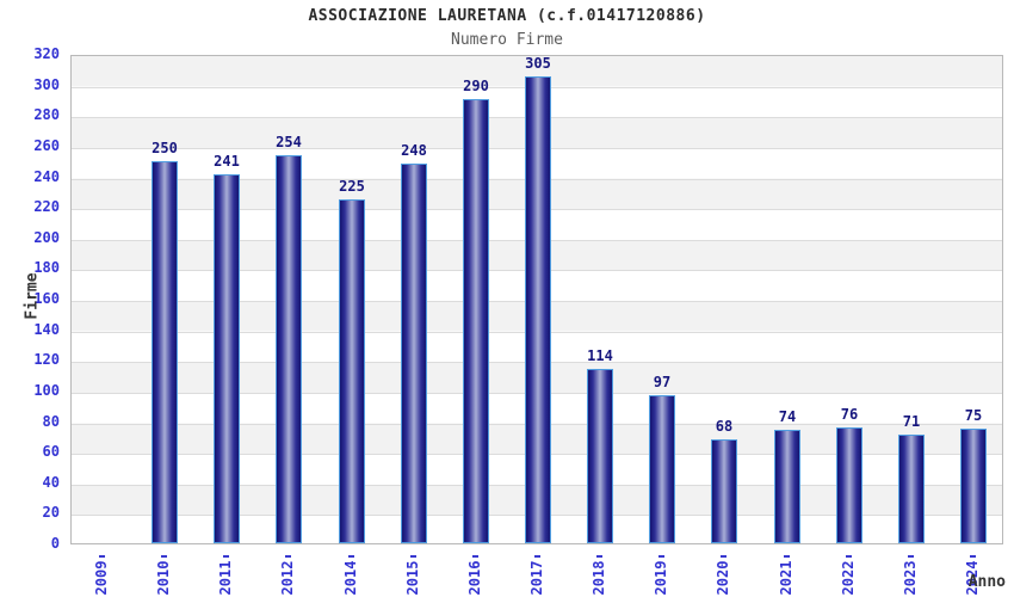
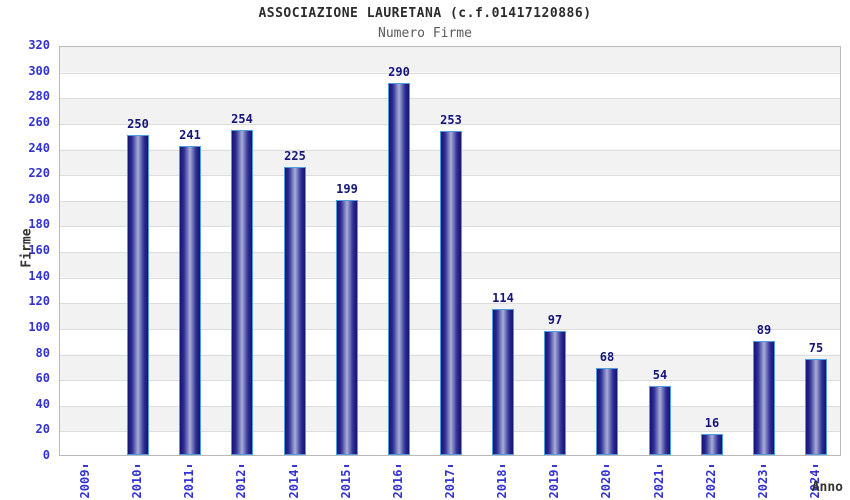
2015: 248 -> 199
2017: 305 -> 253
2021: 74 -> 54
2022: 76 -> 16
2023: 71 -> 89
